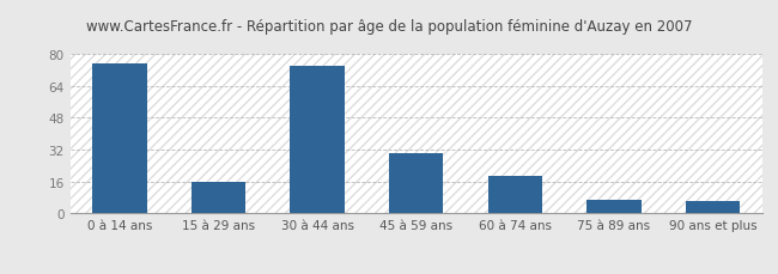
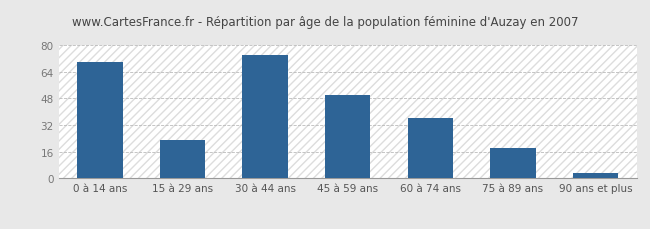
0 à 14 ans: 75 -> 70
15 à 29 ans: 16 -> 23
45 à 59 ans: 30 -> 50
60 à 74 ans: 19 -> 36
75 à 89 ans: 7 -> 18
90 ans et plus: 6 -> 3
